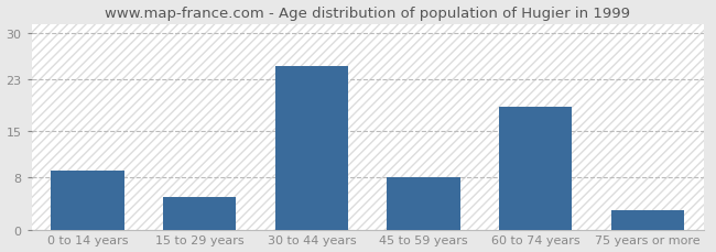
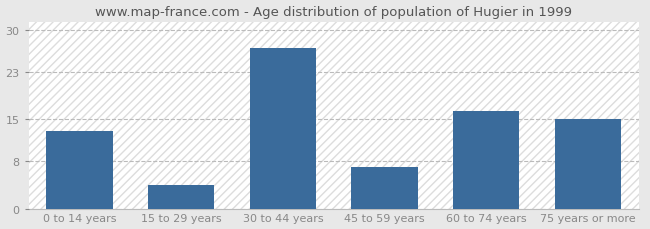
0 to 14 years: 9.0 -> 13.0
15 to 29 years: 5.0 -> 4.0
30 to 44 years: 25.0 -> 27.0
45 to 59 years: 8.0 -> 7.0
60 to 74 years: 18.8 -> 16.5
75 years or more: 3.0 -> 15.0
